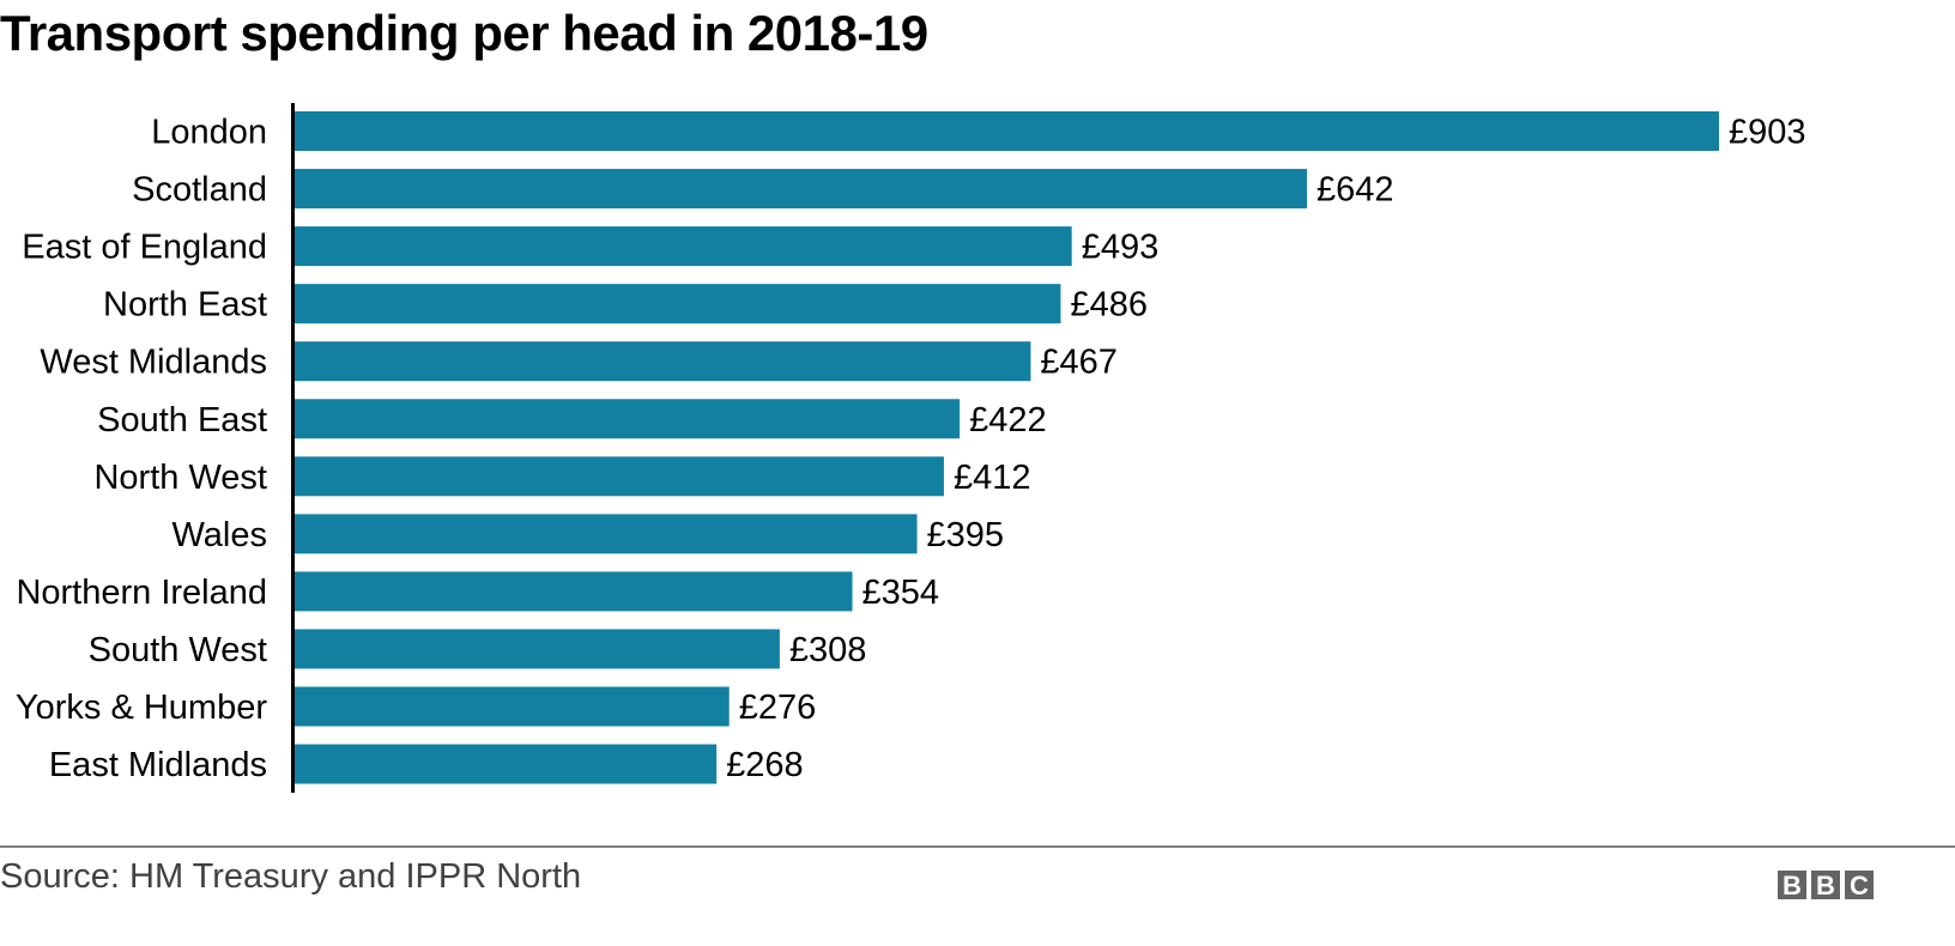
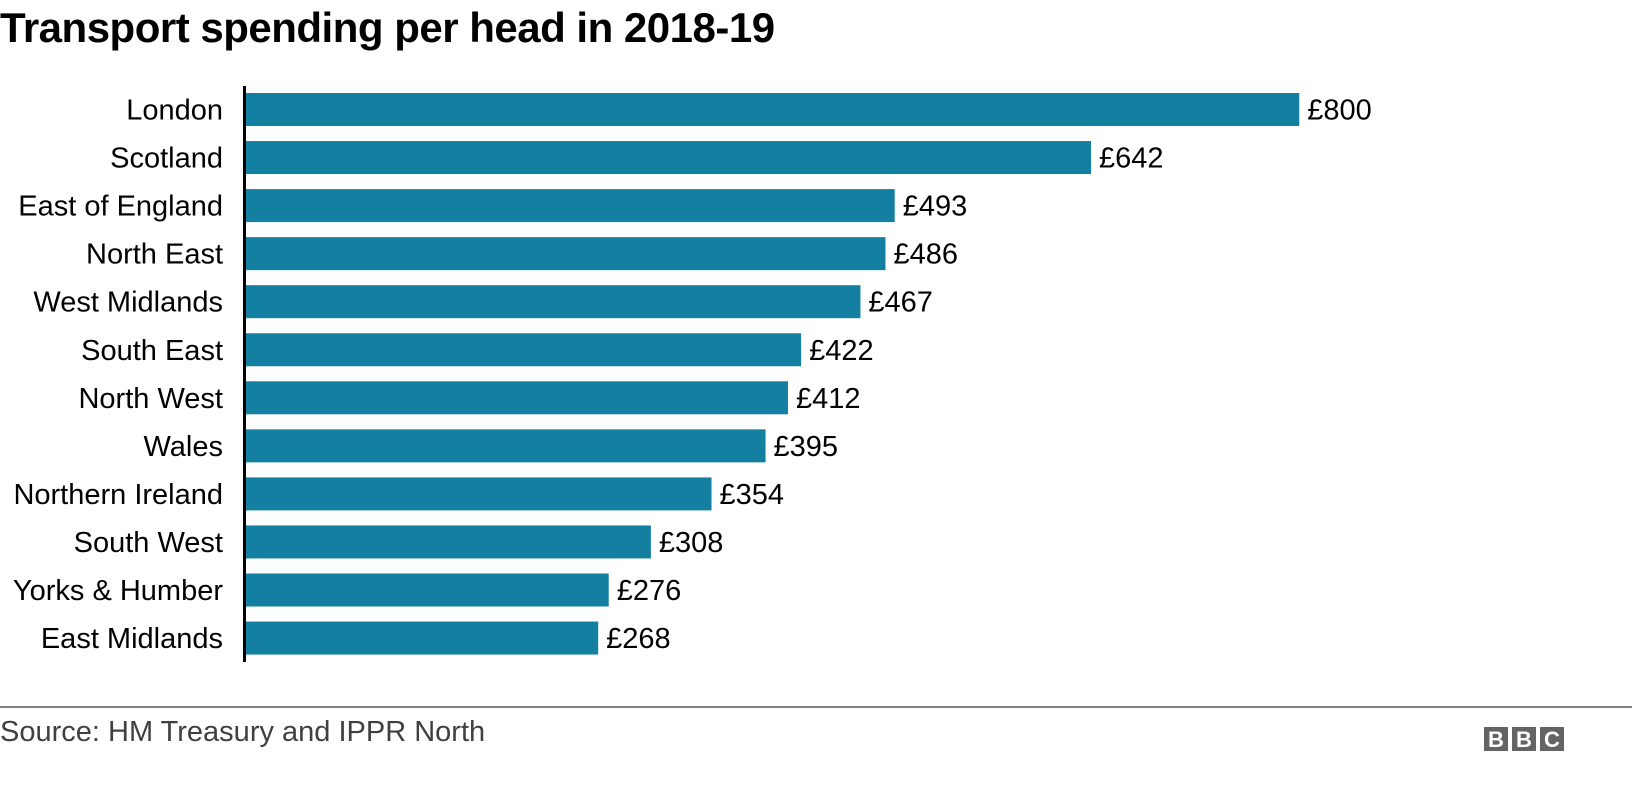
London: £903 -> £800
